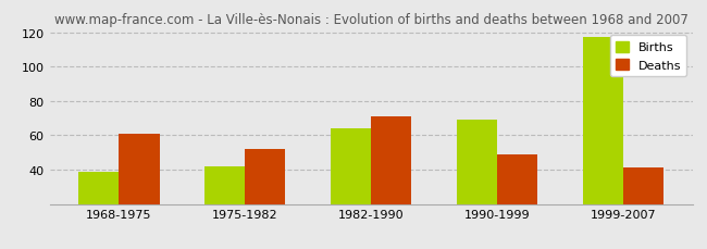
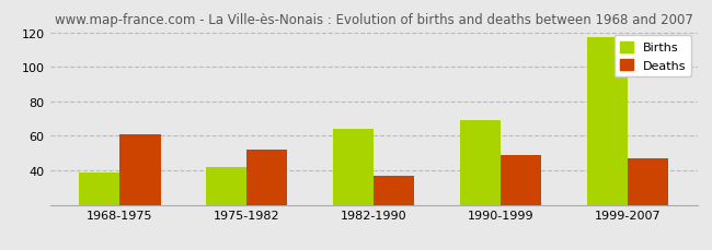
Deaths/1982-1990: 71 -> 37
Deaths/1999-2007: 41 -> 47
